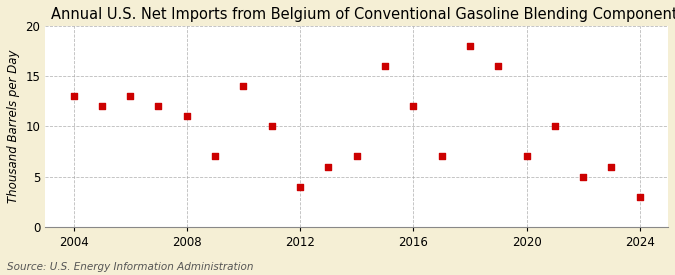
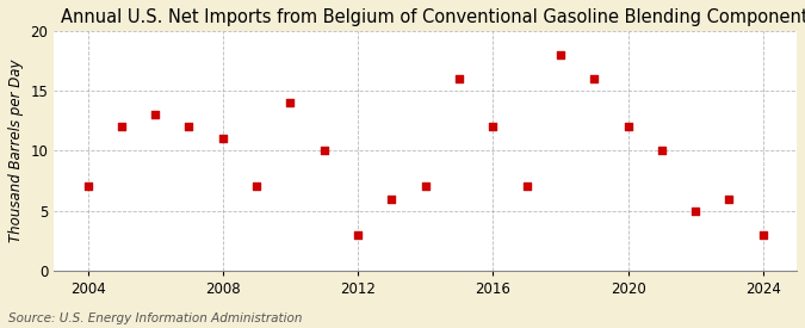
2004: 13 -> 7
2012: 4 -> 3
2020: 7 -> 12
